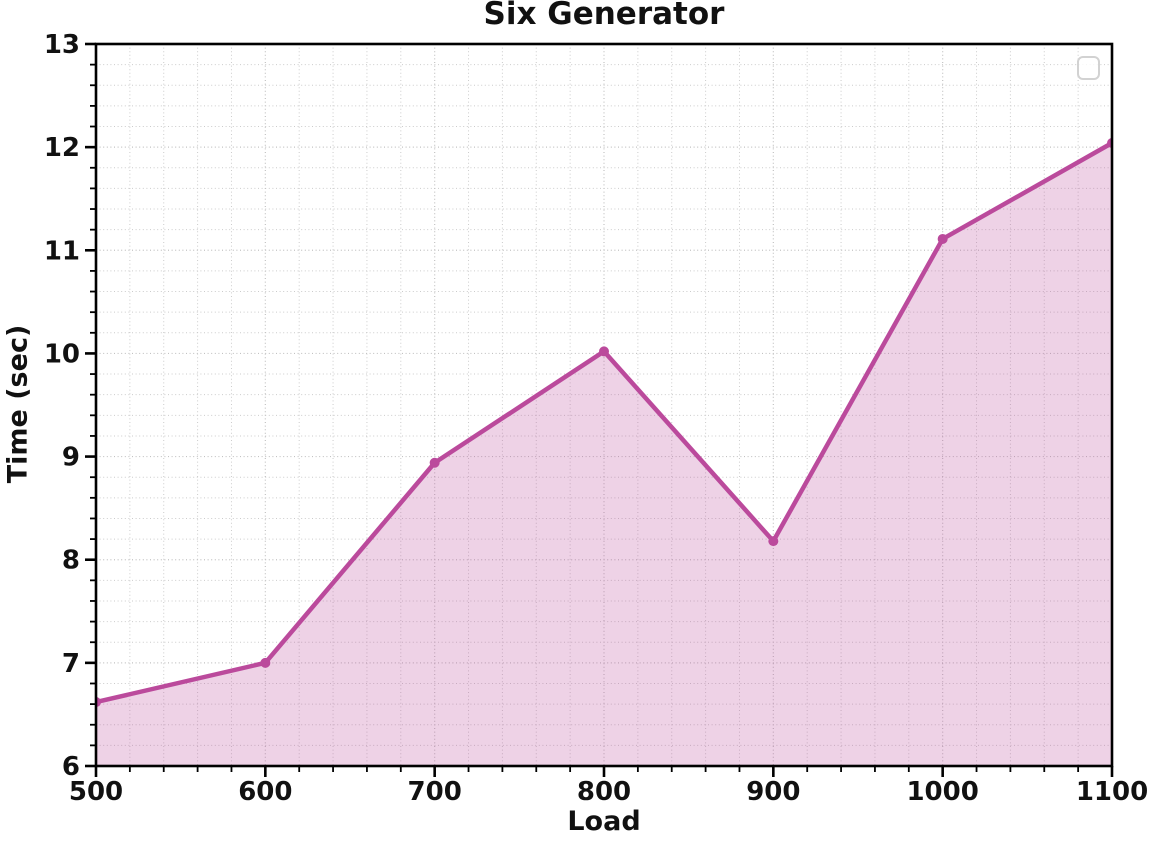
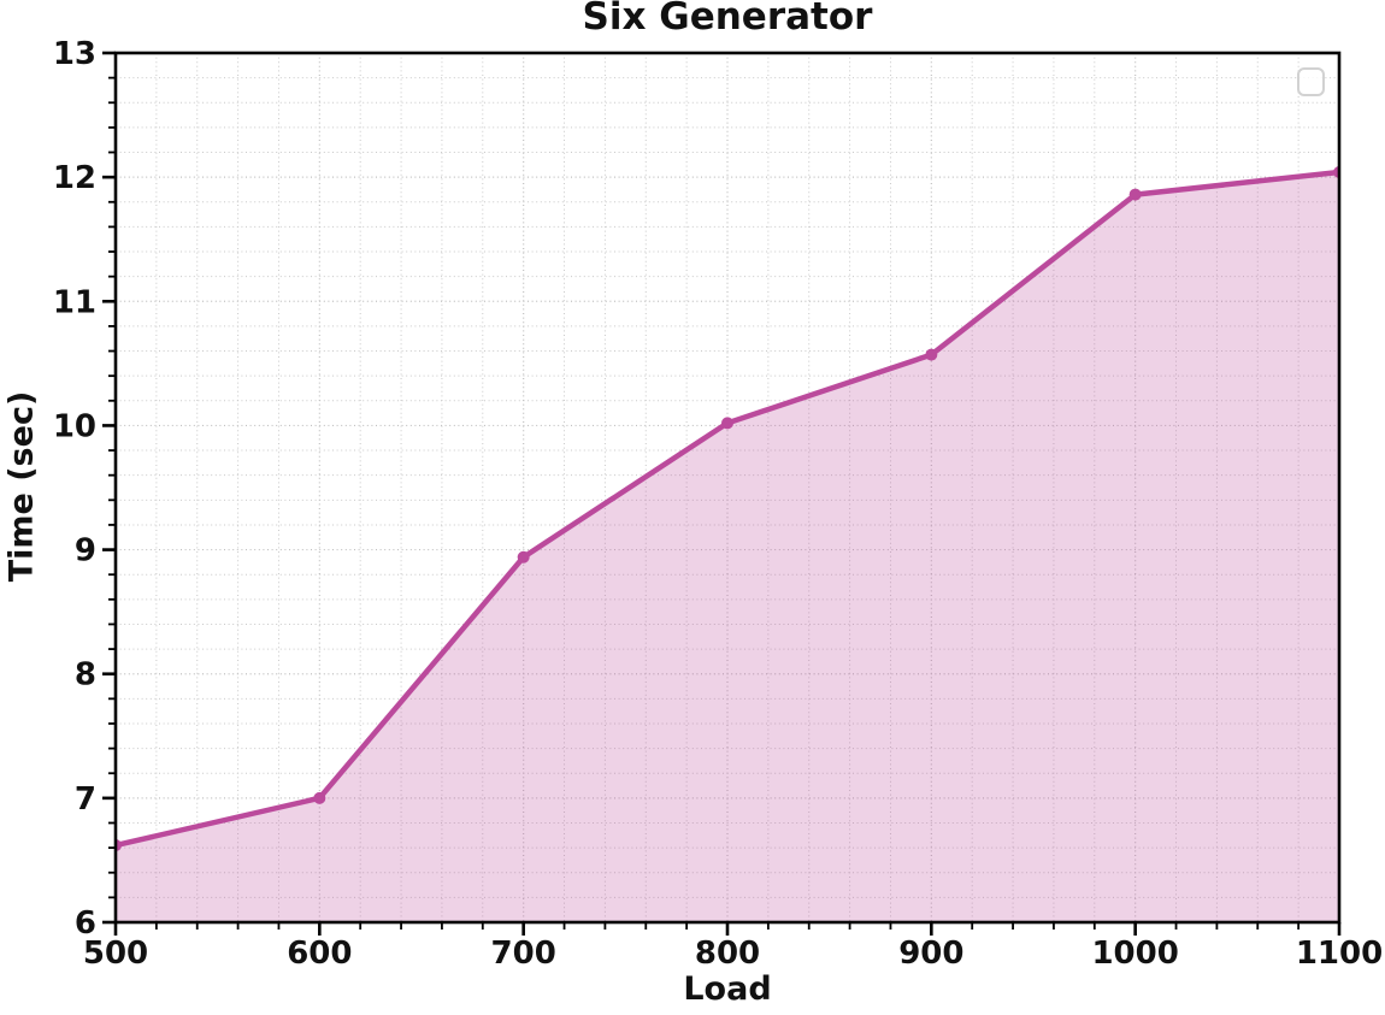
900: 8.18 -> 10.57
1000: 11.11 -> 11.86
